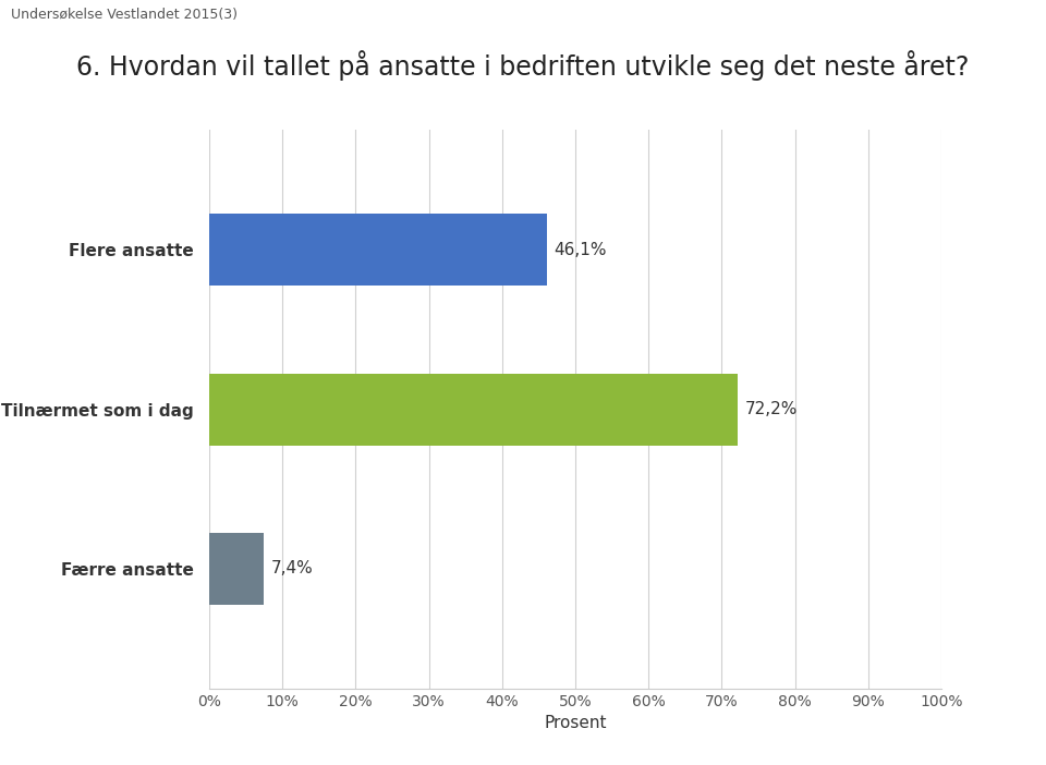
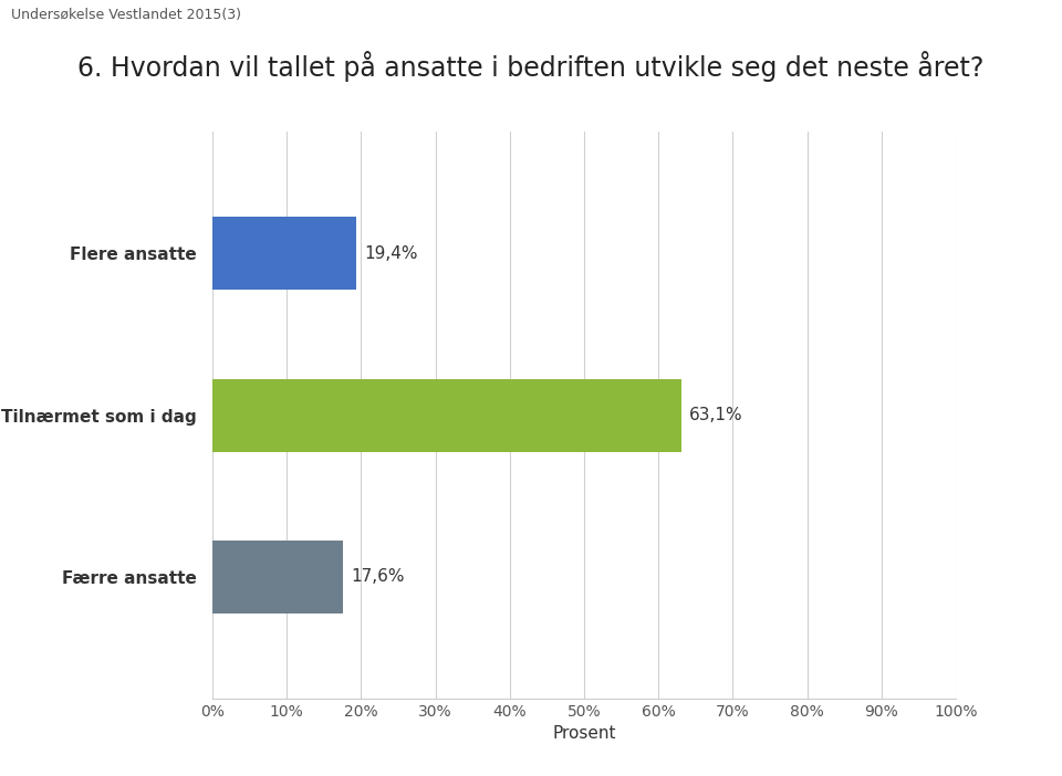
Flere ansatte: 46,1% -> 19,4%
Tilnærmet som i dag: 72,2% -> 63,1%
Færre ansatte: 7,4% -> 17,6%
